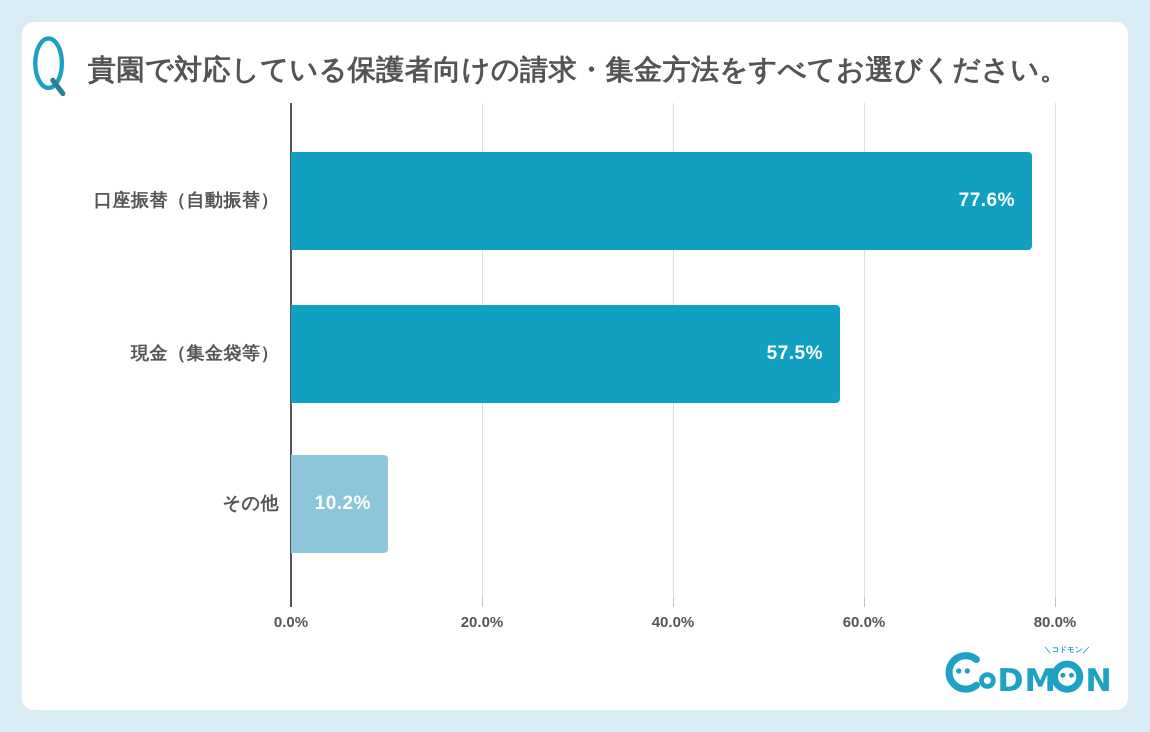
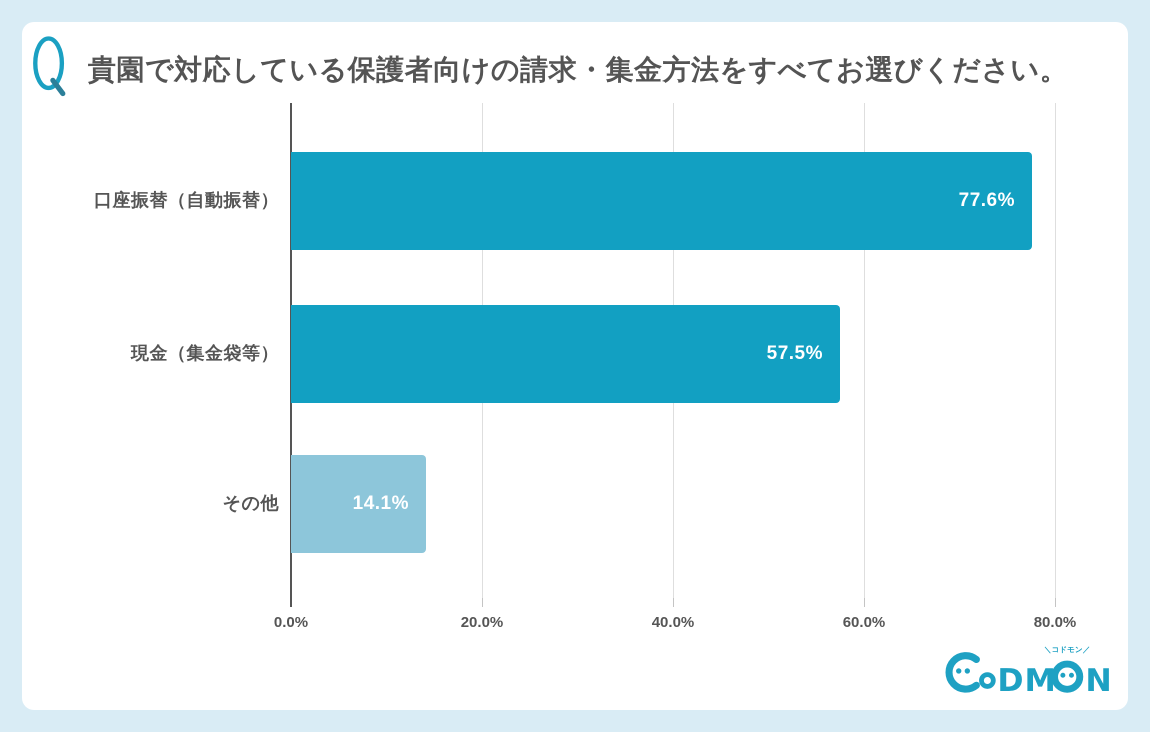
その他: 10.2% -> 14.1%
